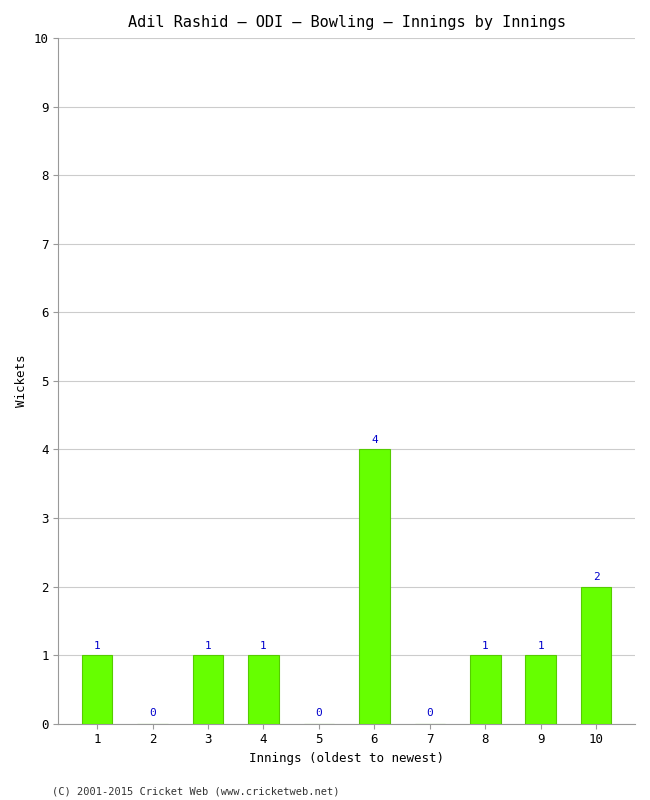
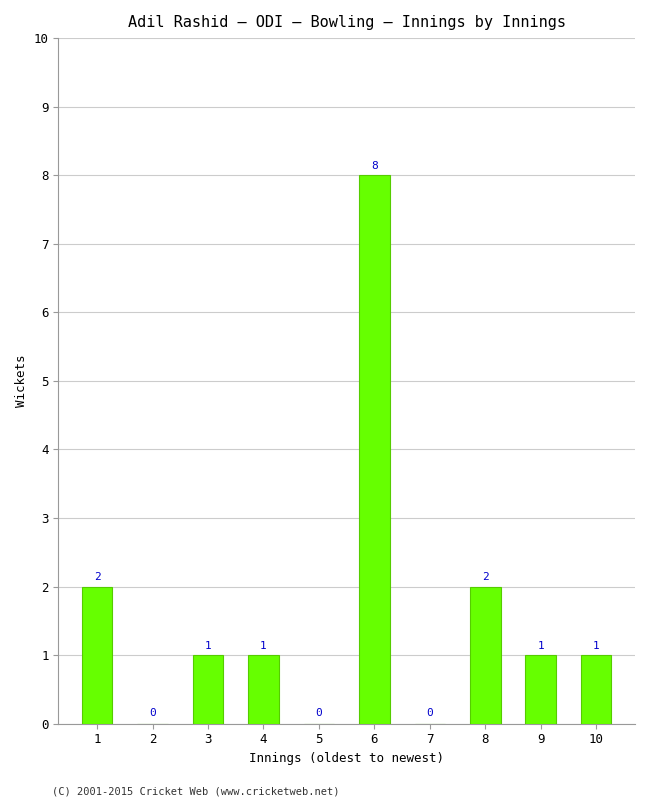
1: 1 -> 2
6: 4 -> 8
8: 1 -> 2
10: 2 -> 1
